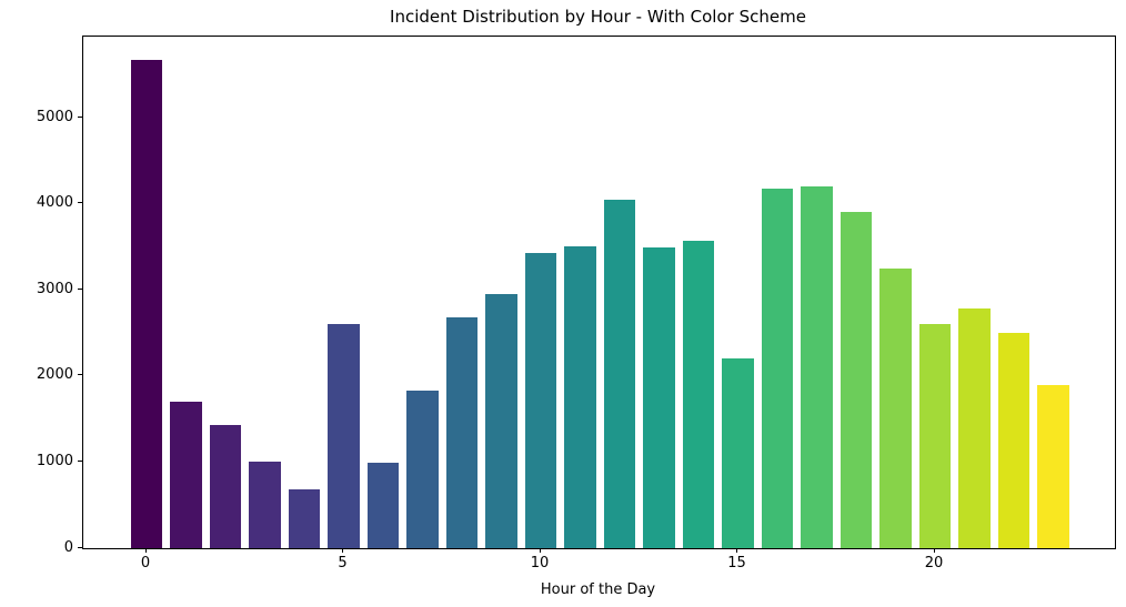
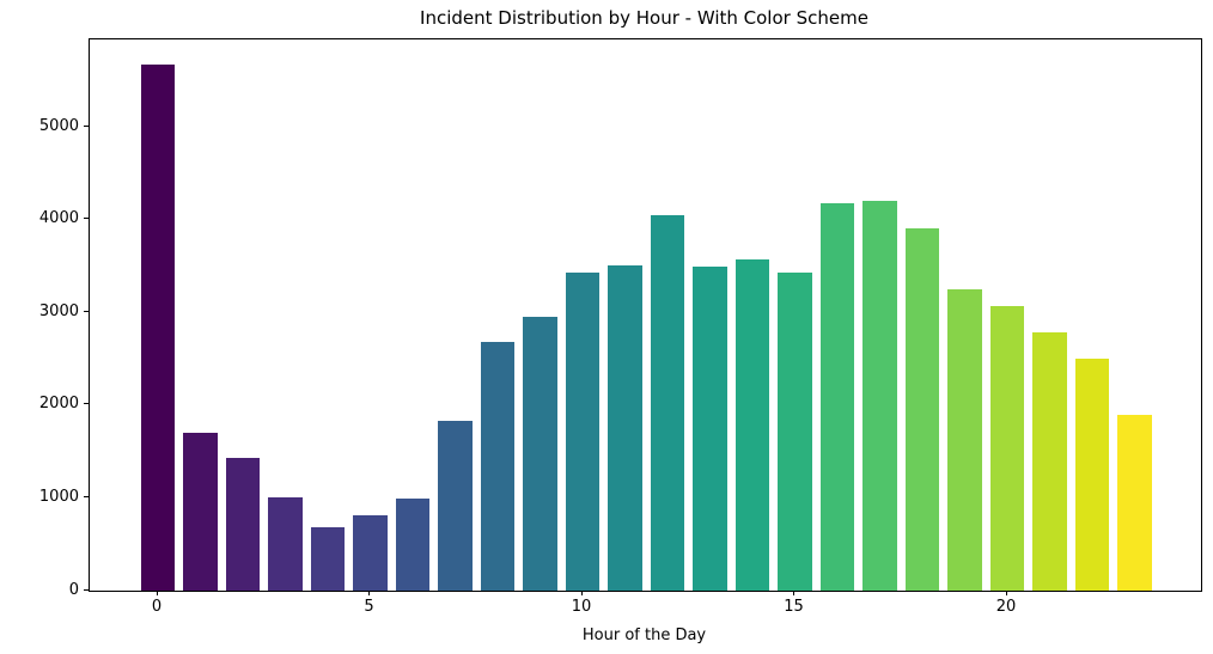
5: 2600 -> 800
15: 2200 -> 3400
20: 2600 -> 3100
